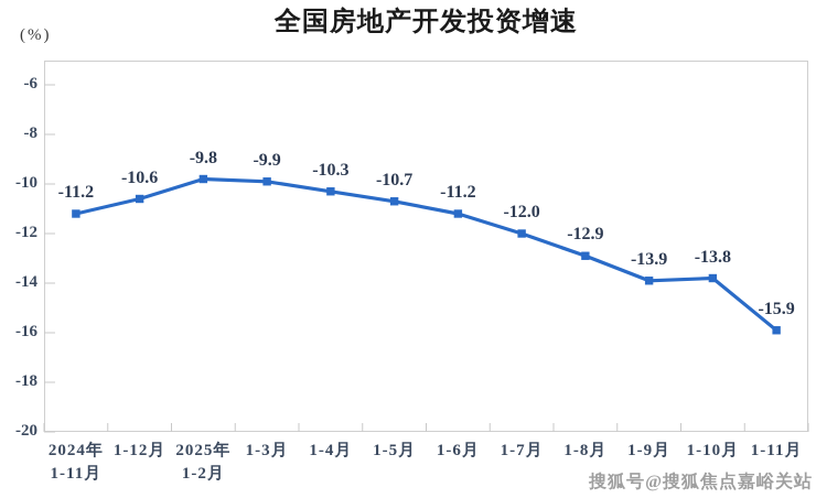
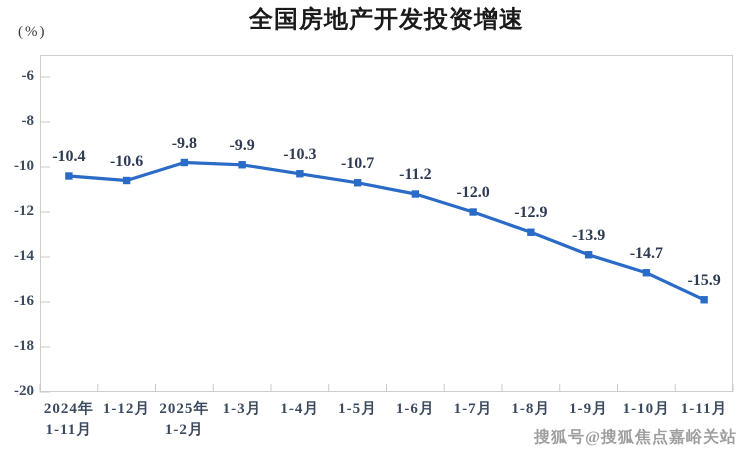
2024年 1-11月: -11.2 -> -10.4
1-10月: -13.8 -> -14.7
